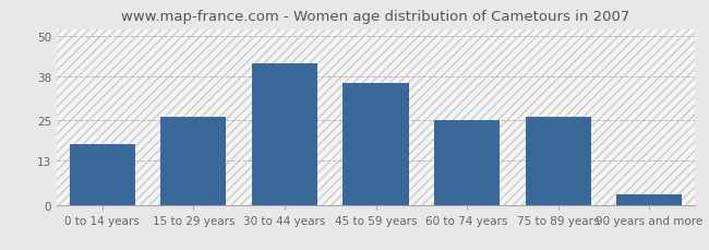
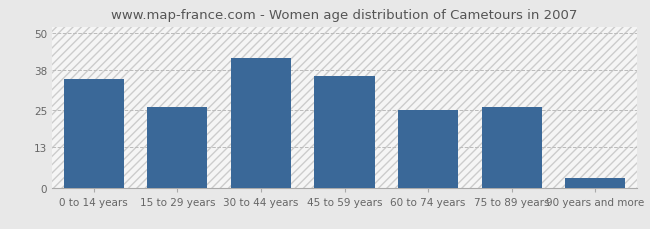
0 to 14 years: 18 -> 35
